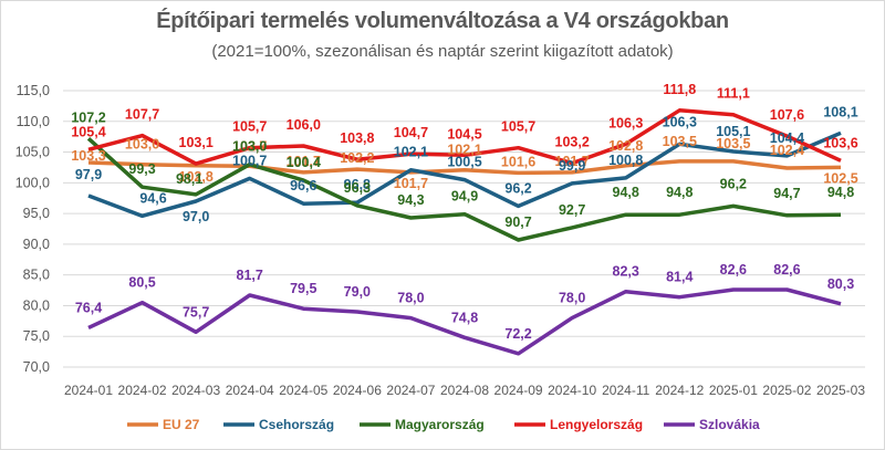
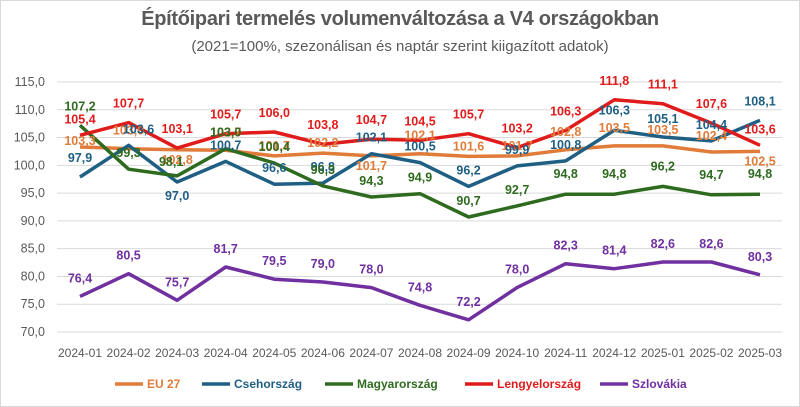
Csehország/2024-02: 94,6 -> 103,6
